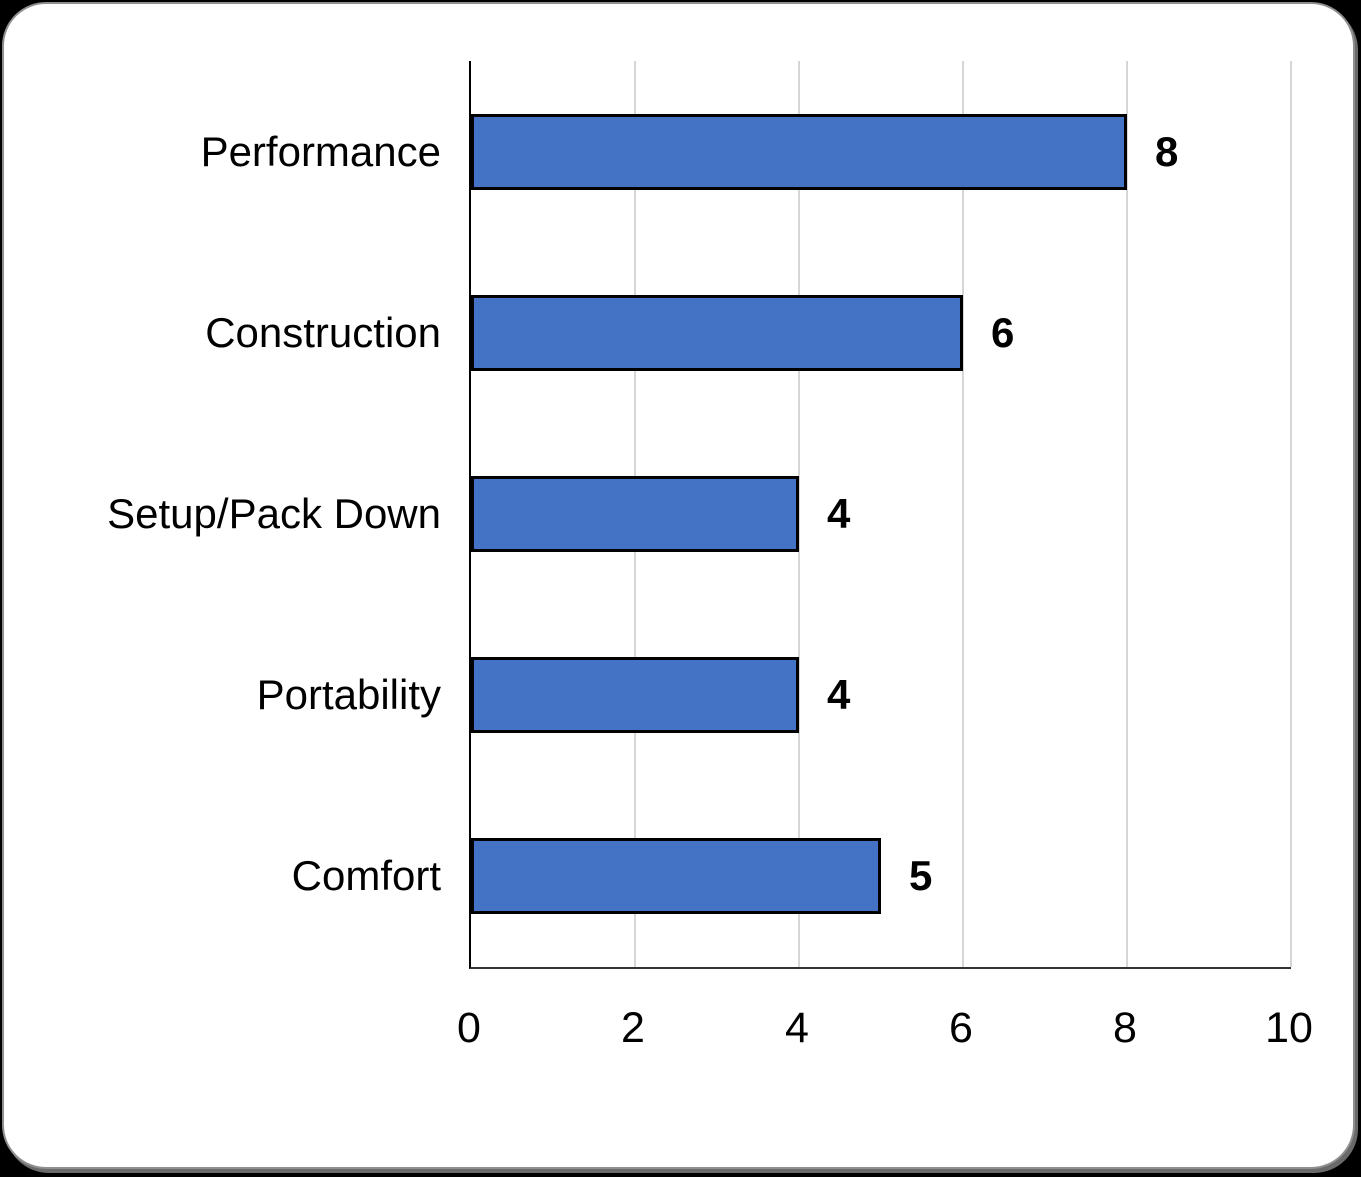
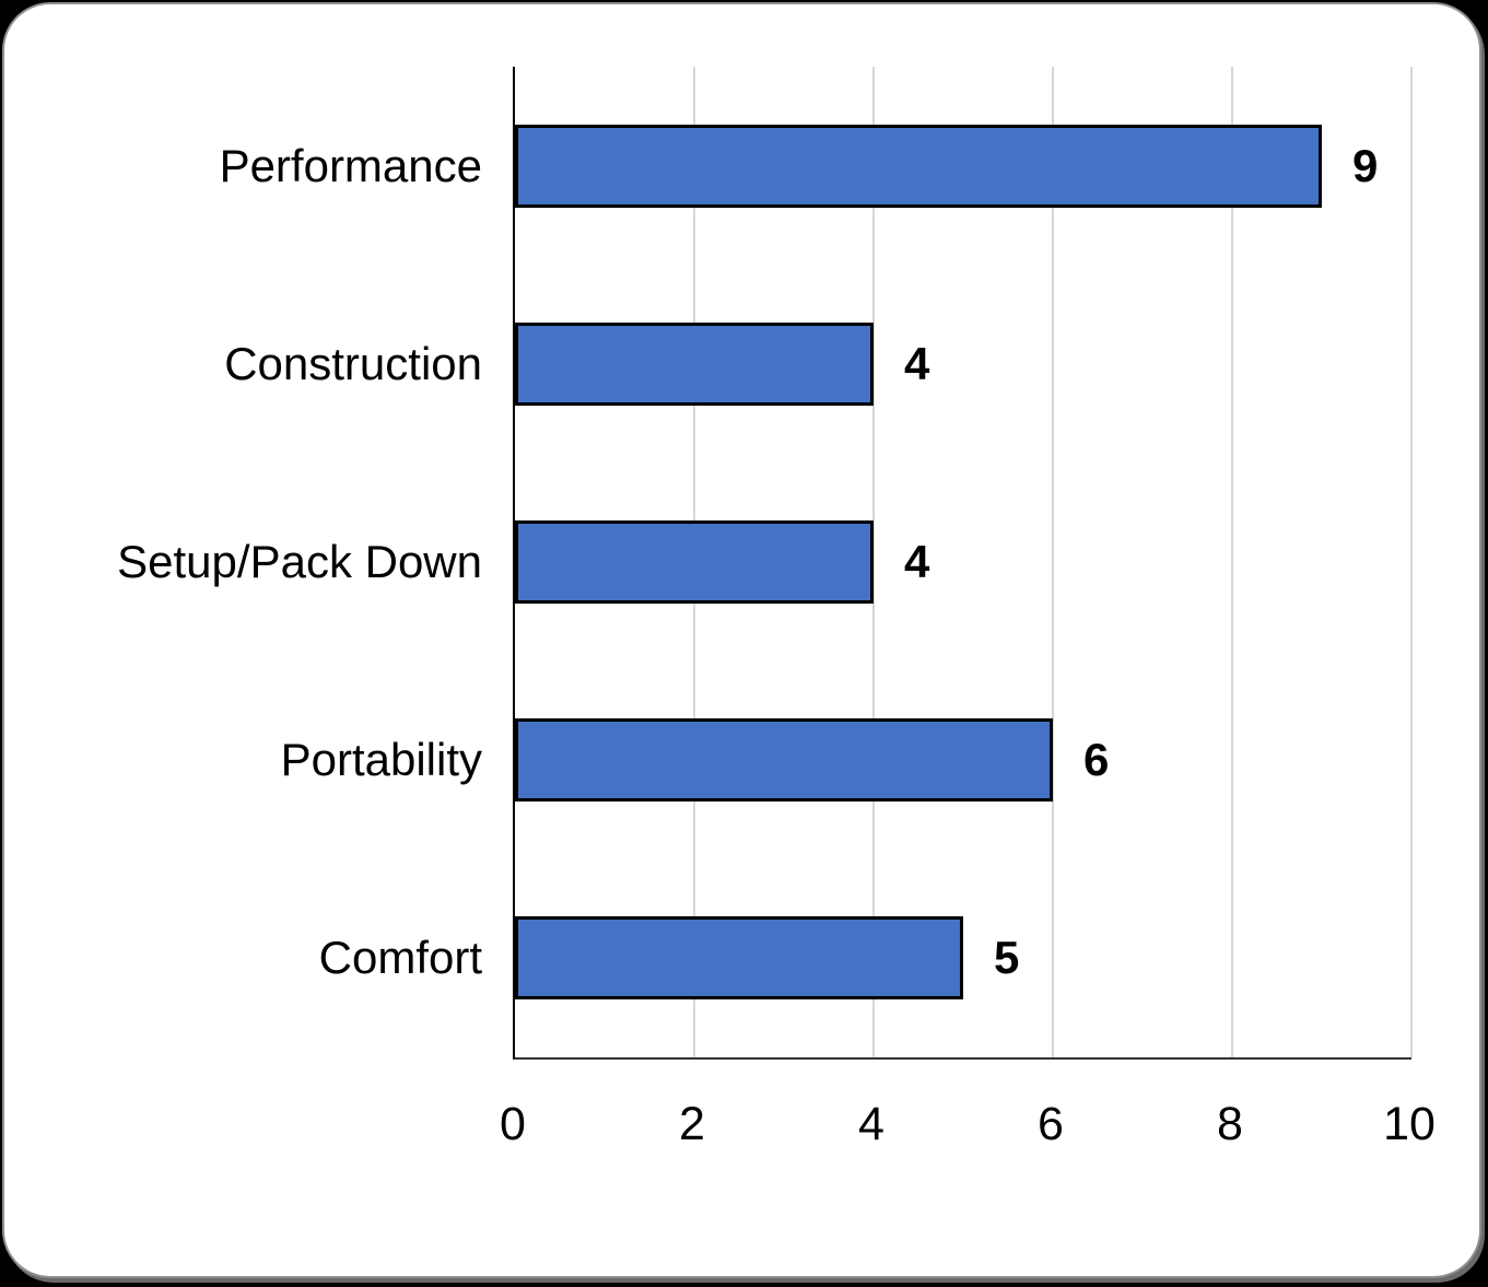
Performance: 8 -> 9
Construction: 6 -> 4
Portability: 4 -> 6
